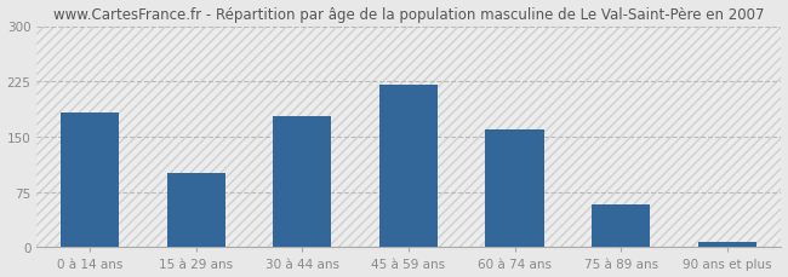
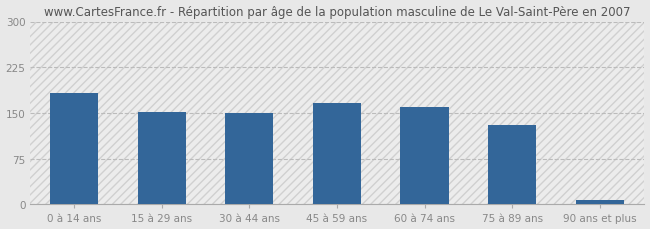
15 à 29 ans: 101 -> 152
30 à 44 ans: 178 -> 150
45 à 59 ans: 221 -> 166
75 à 89 ans: 58 -> 130
